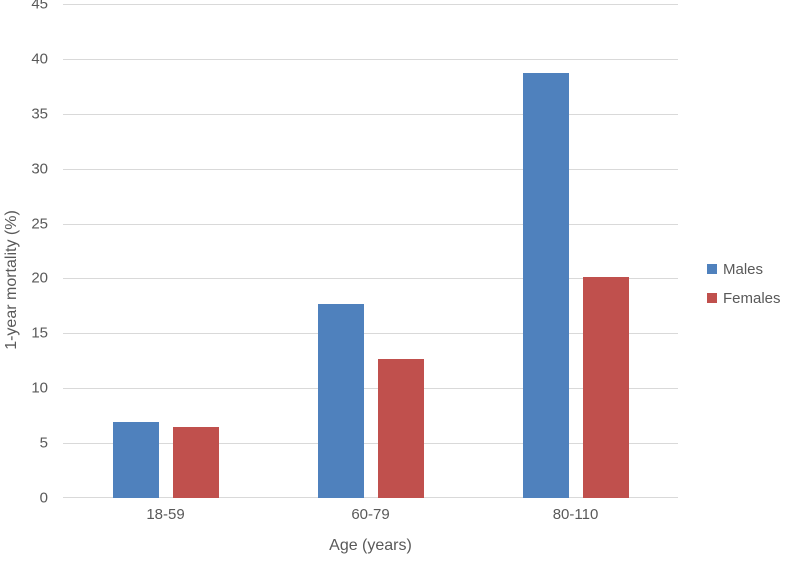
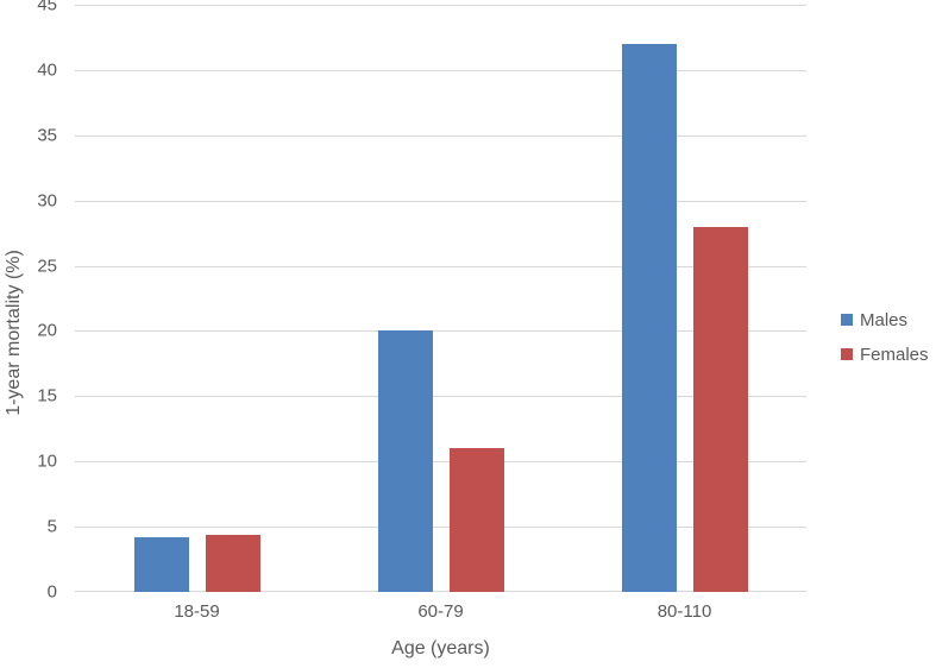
Males/18-59: 6.9 -> 4.2
Females/18-59: 6.5 -> 4.4
Males/60-79: 17.7 -> 20.0
Females/60-79: 12.7 -> 11.0
Males/80-110: 38.7 -> 42.0
Females/80-110: 20.1 -> 28.0
